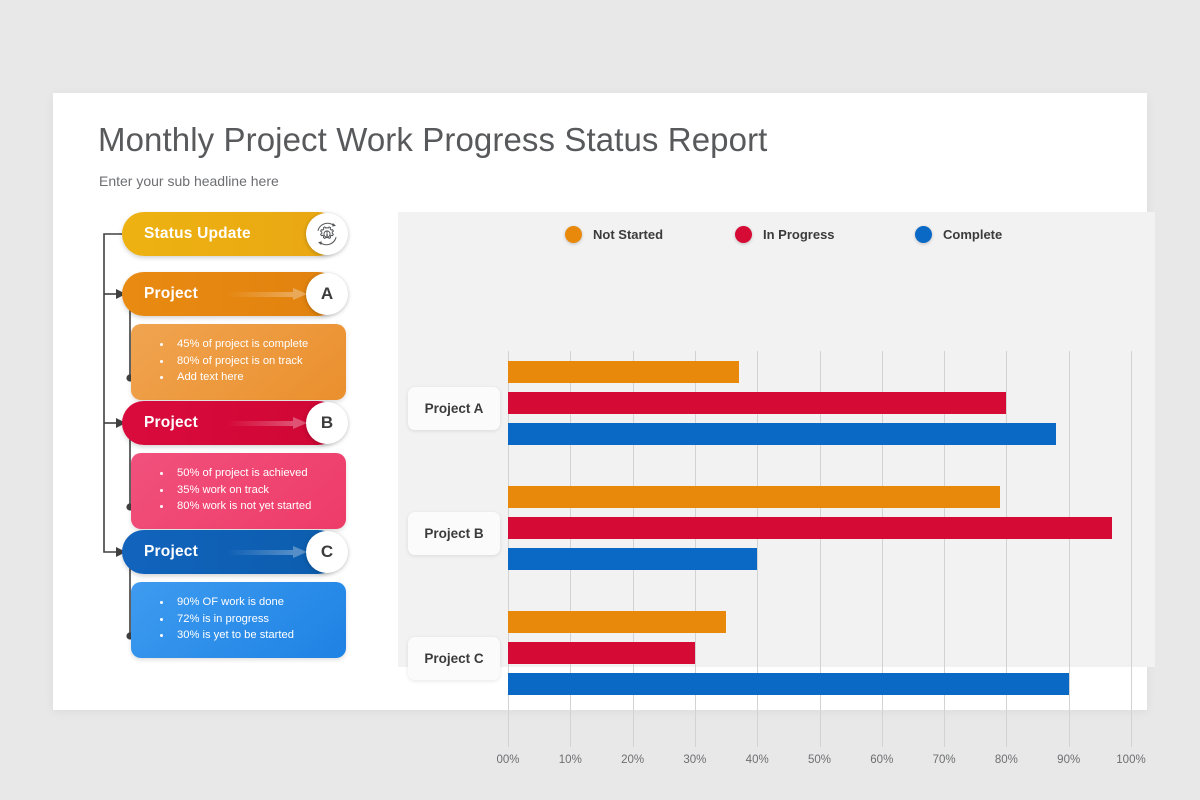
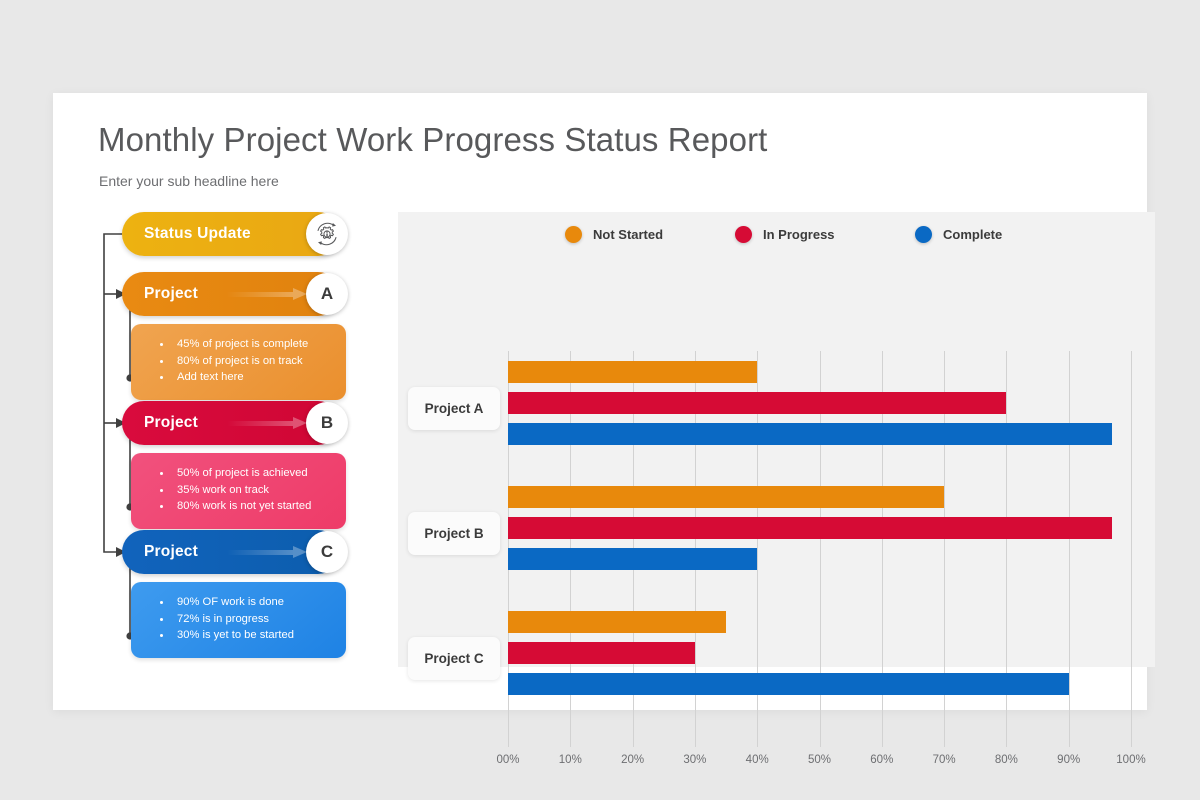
Not Started/Project A: 37% -> 40%
Complete/Project A: 88% -> 97%
Not Started/Project B: 79% -> 70%
